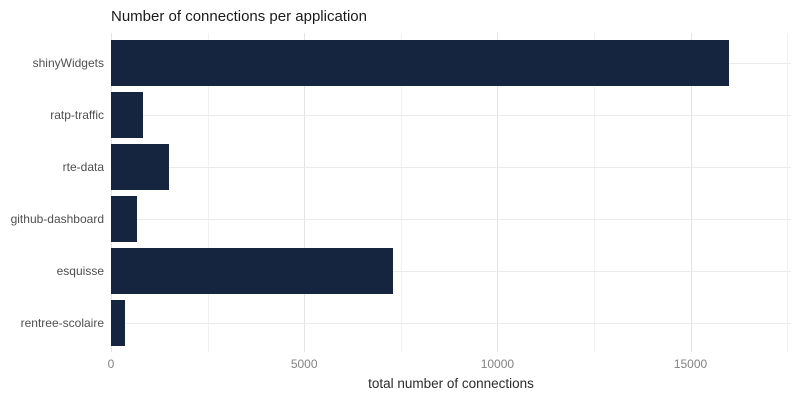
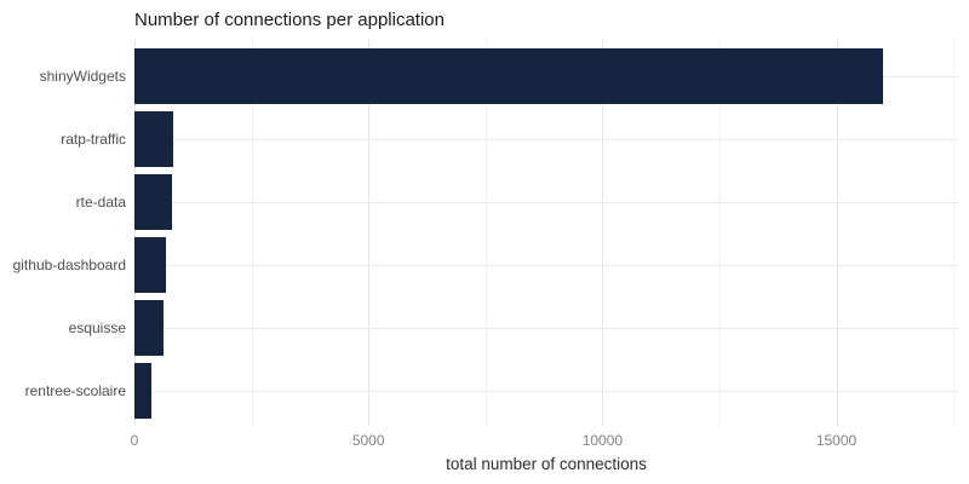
rte-data: 1500 -> 800
esquisse: 7300 -> 600
